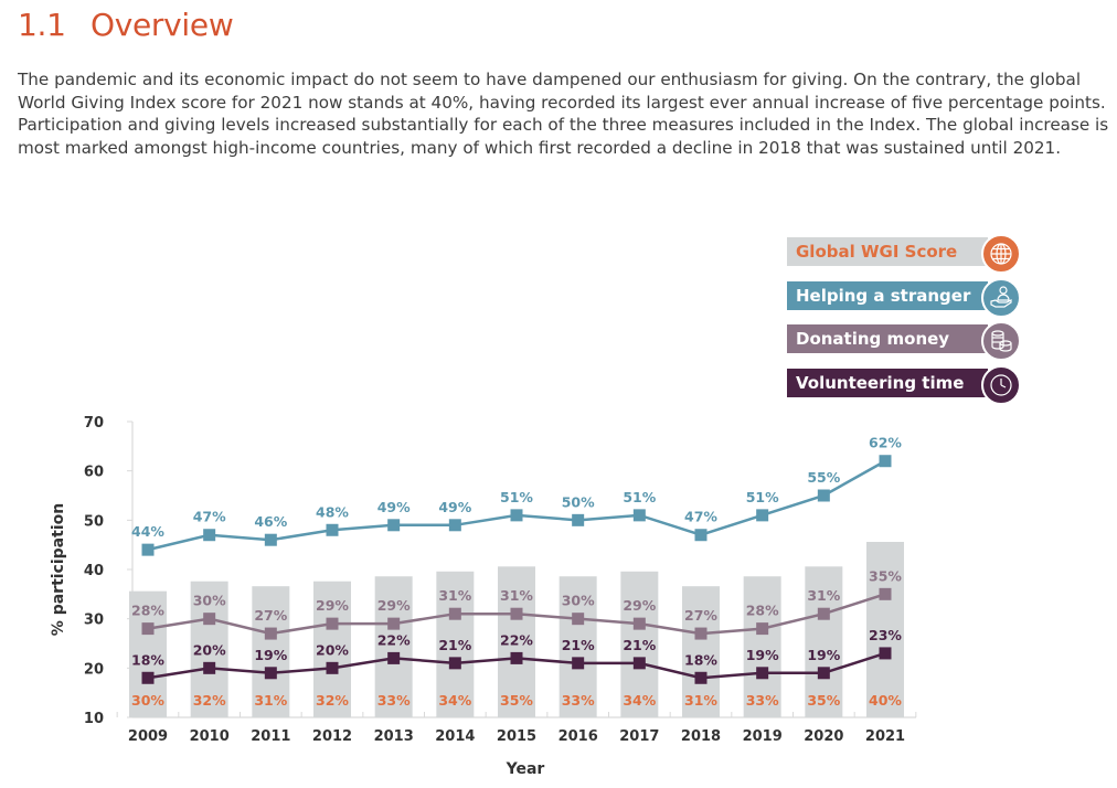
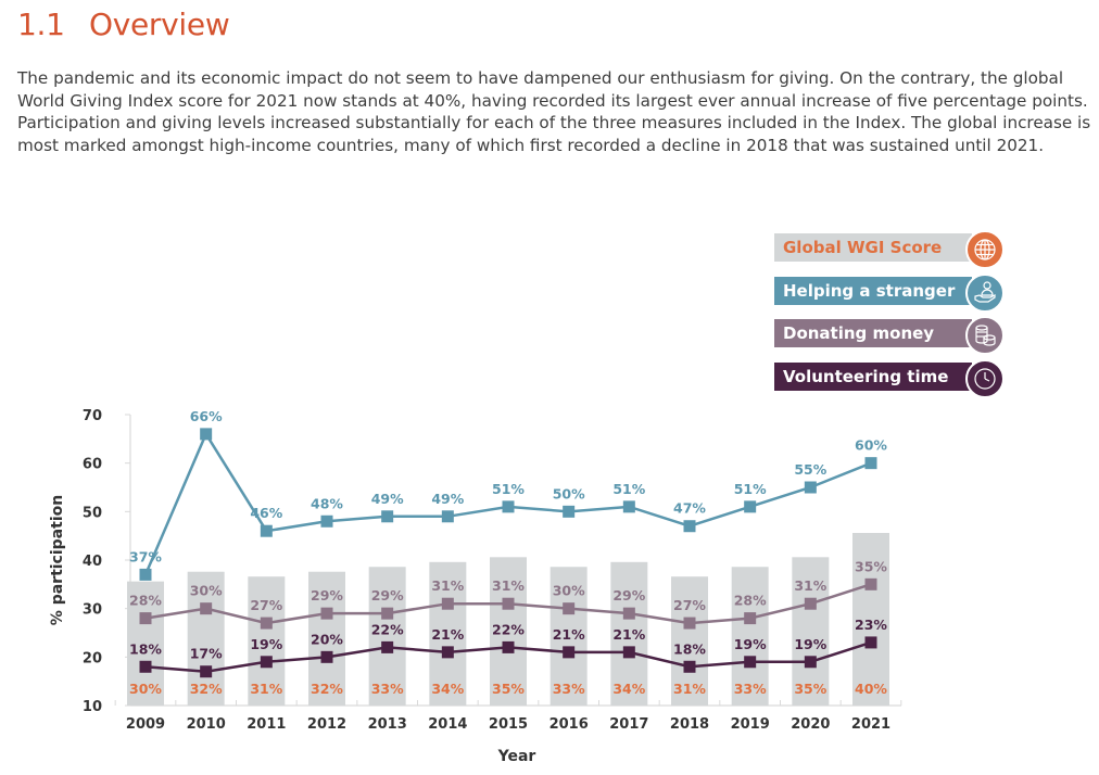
Helping a stranger/2009: 44% -> 37%
Helping a stranger/2010: 47% -> 66%
Volunteering time/2010: 20% -> 17%
Helping a stranger/2021: 62% -> 60%
